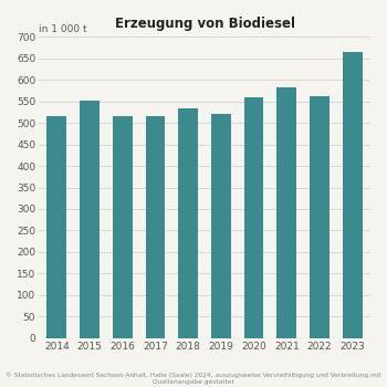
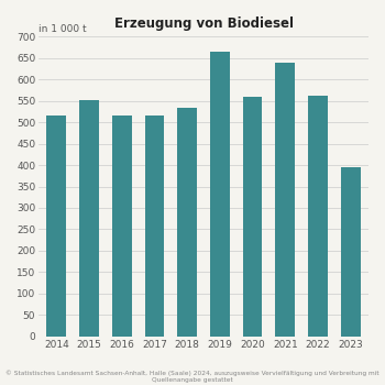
2019: 520 -> 665
2021: 582 -> 640
2023: 665 -> 395
